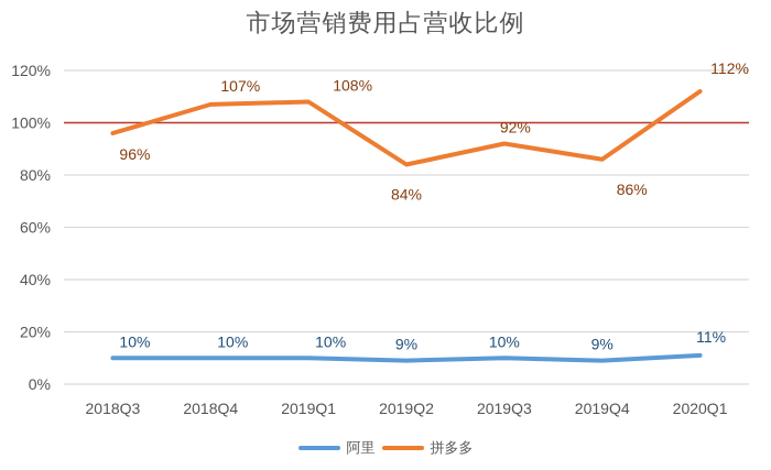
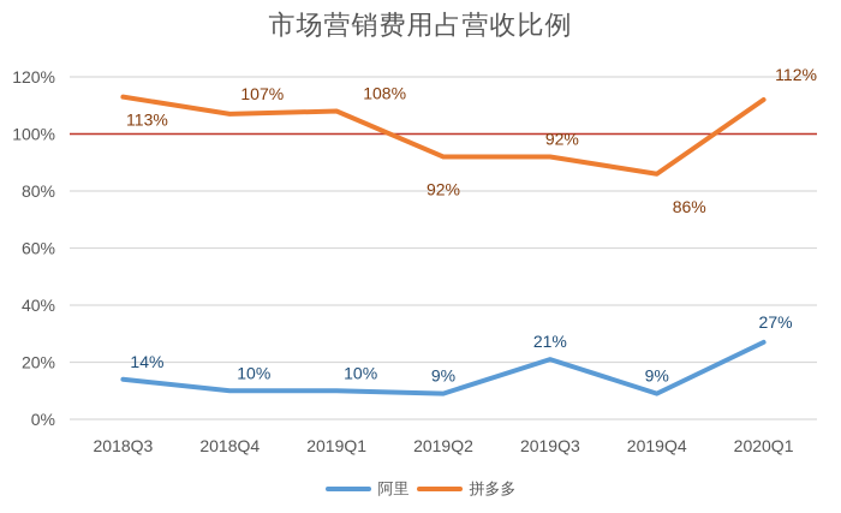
阿里/2018Q3: 10% -> 14%
拼多多/2018Q3: 96% -> 113%
拼多多/2019Q2: 84% -> 92%
阿里/2019Q3: 10% -> 21%
阿里/2020Q1: 11% -> 27%
